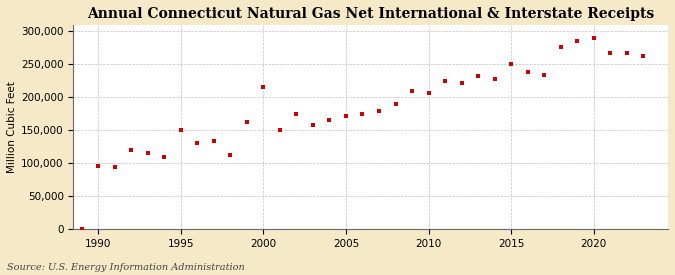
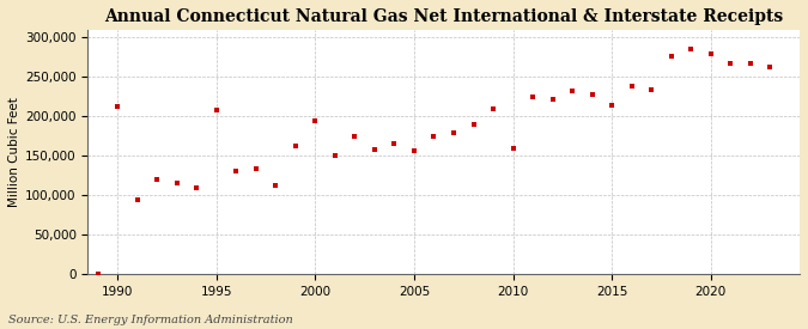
1990: 96,000 -> 212,000
1995: 150,000 -> 208,000
2000: 215,000 -> 194,000
2005: 172,000 -> 156,000
2010: 207,000 -> 160,000
2015: 250,000 -> 214,000
2020: 290,000 -> 280,000
